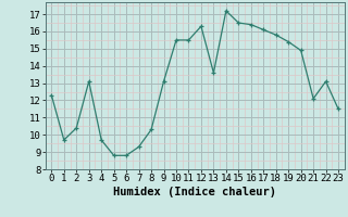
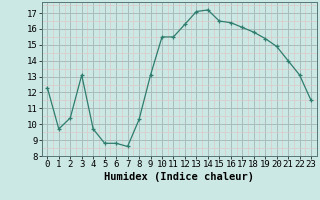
7: 9.3 -> 8.6
13: 13.6 -> 17.1
21: 12.1 -> 14.0
